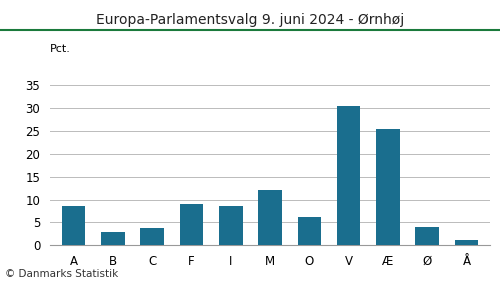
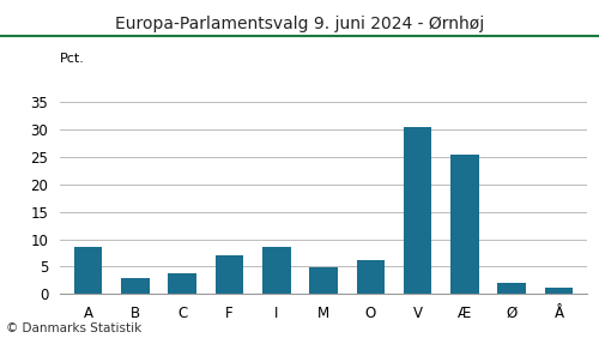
F: 9.0 -> 7.1
M: 12.0 -> 4.8
Ø: 4.0 -> 2.1
